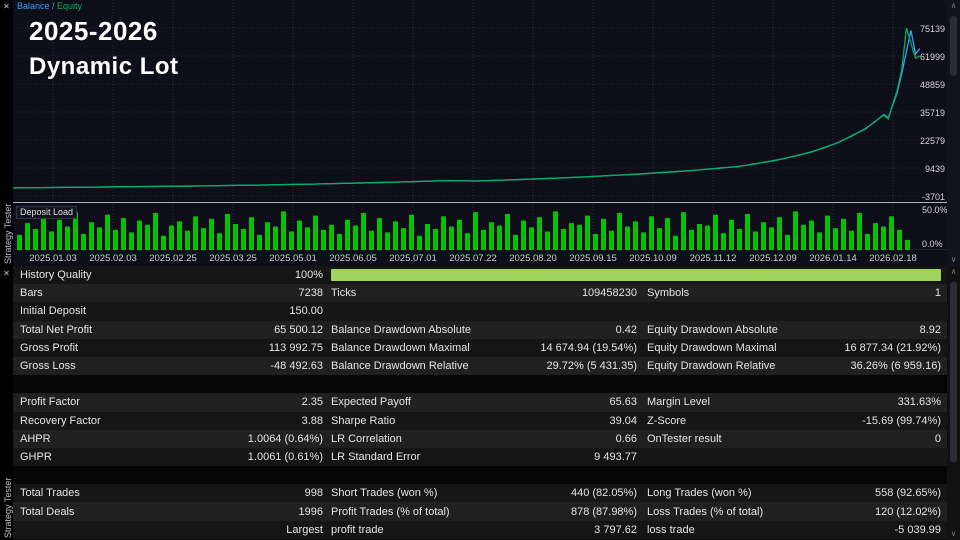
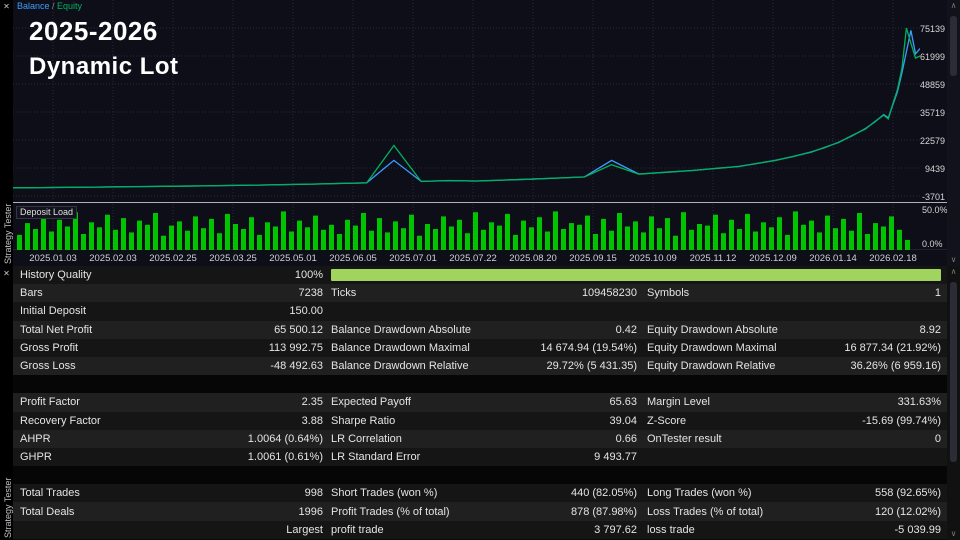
Balance/0.42: 3000 -> 13000
Equity/0.42: 3000 -> 20000
Balance/0.66: 6000 -> 13000
Equity/0.66: 6000 -> 11000
